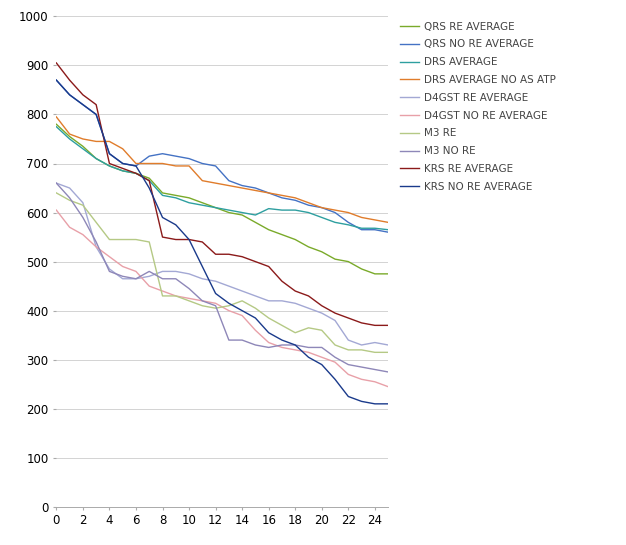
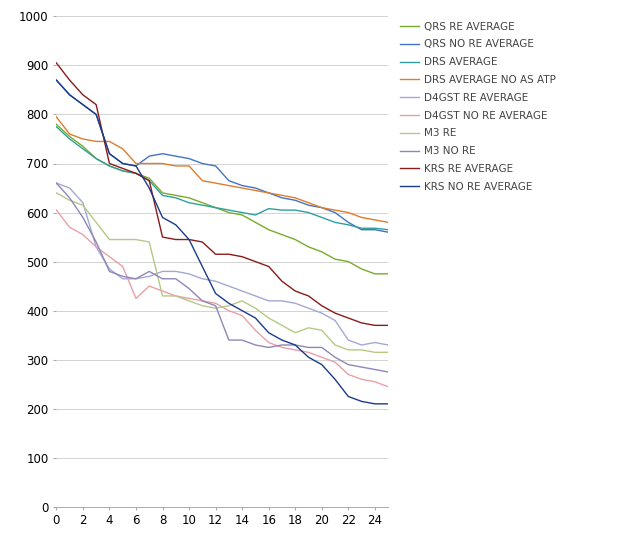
D4GST NO RE AVERAGE/6: 480 -> 425
